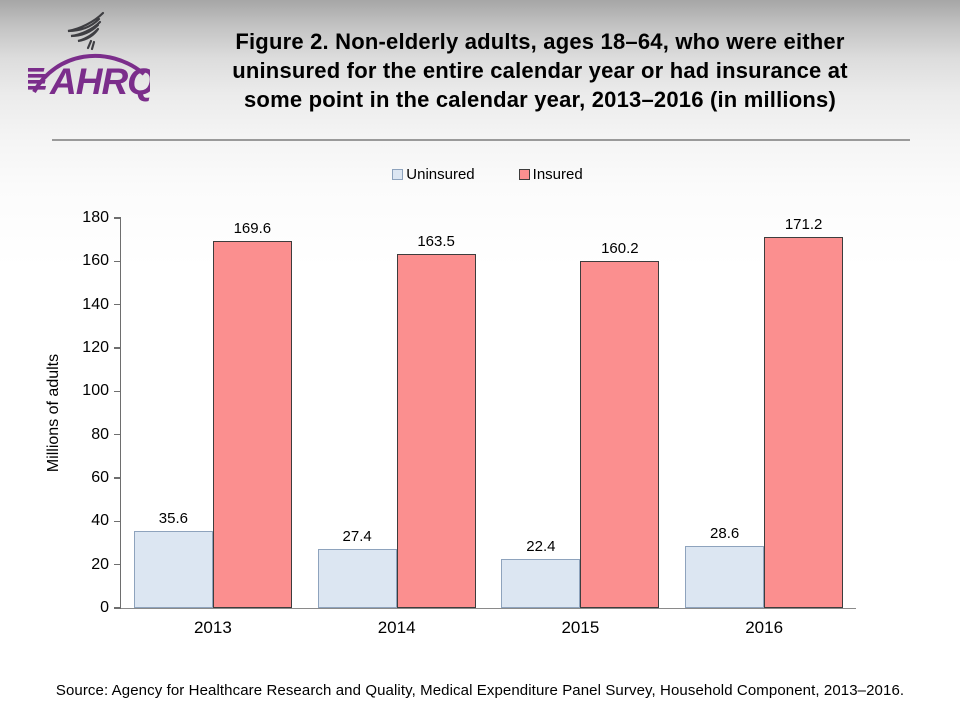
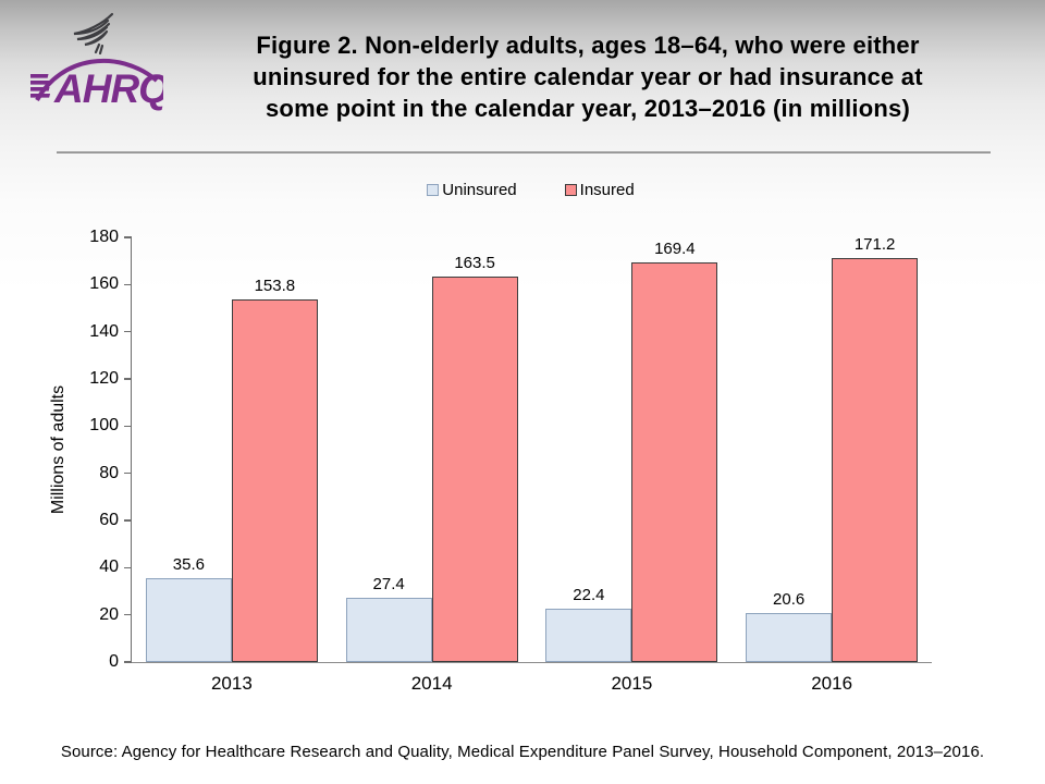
Insured/2013: 169.6 -> 153.8
Insured/2015: 160.2 -> 169.4
Uninsured/2016: 28.6 -> 20.6
